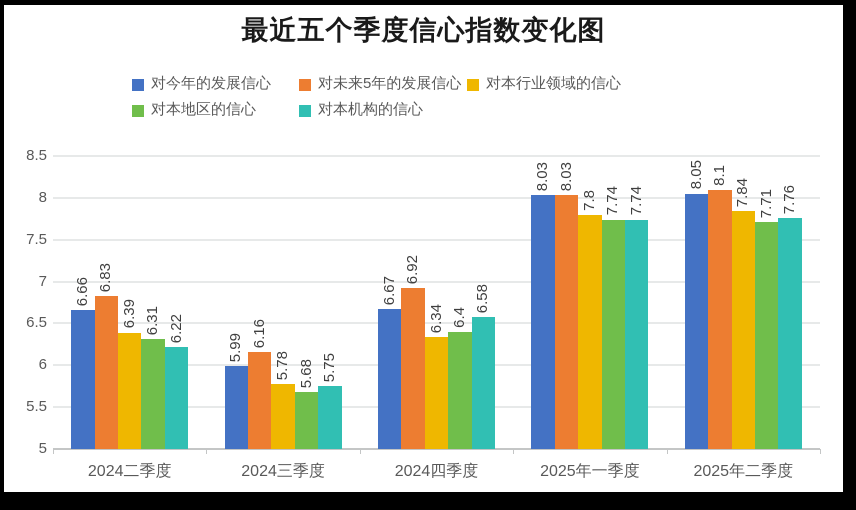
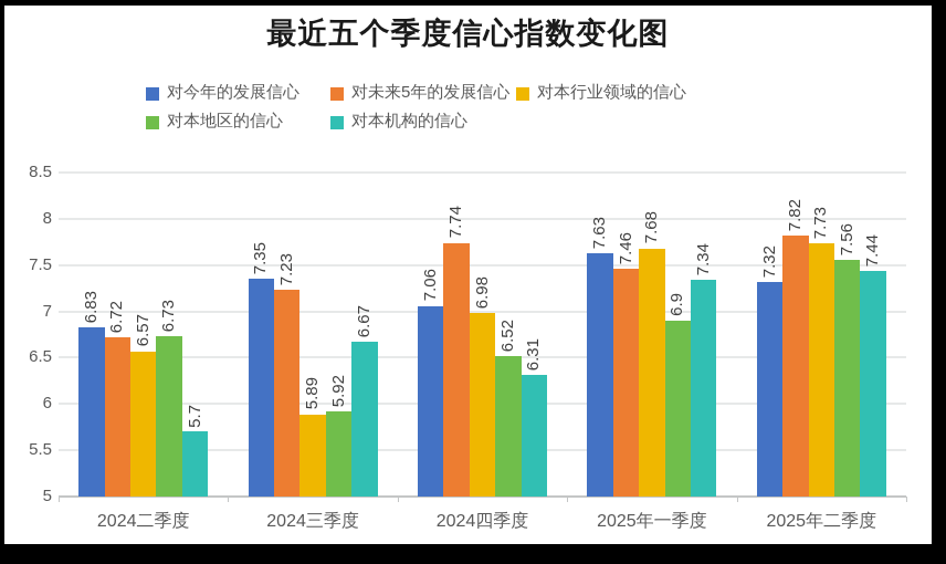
对今年的发展信心/2024二季度: 6.66 -> 6.83
对未来5年的发展信心/2024二季度: 6.83 -> 6.72
对本行业领域的信心/2024二季度: 6.39 -> 6.57
对本地区的信心/2024二季度: 6.31 -> 6.73
对本机构的信心/2024二季度: 6.22 -> 5.7
对今年的发展信心/2024三季度: 5.99 -> 7.35
对未来5年的发展信心/2024三季度: 6.16 -> 7.23
对本行业领域的信心/2024三季度: 5.78 -> 5.89
对本地区的信心/2024三季度: 5.68 -> 5.92
对本机构的信心/2024三季度: 5.75 -> 6.67
对今年的发展信心/2024四季度: 6.67 -> 7.06
对未来5年的发展信心/2024四季度: 6.92 -> 7.74
对本行业领域的信心/2024四季度: 6.34 -> 6.98
对本地区的信心/2024四季度: 6.4 -> 6.52
对本机构的信心/2024四季度: 6.58 -> 6.31
对今年的发展信心/2025年一季度: 8.03 -> 7.63
对未来5年的发展信心/2025年一季度: 8.03 -> 7.46
对本行业领域的信心/2025年一季度: 7.8 -> 7.68
对本地区的信心/2025年一季度: 7.74 -> 6.9
对本机构的信心/2025年一季度: 7.74 -> 7.34
对今年的发展信心/2025年二季度: 8.05 -> 7.32
对未来5年的发展信心/2025年二季度: 8.1 -> 7.82
对本行业领域的信心/2025年二季度: 7.84 -> 7.73
对本地区的信心/2025年二季度: 7.71 -> 7.56
对本机构的信心/2025年二季度: 7.76 -> 7.44
